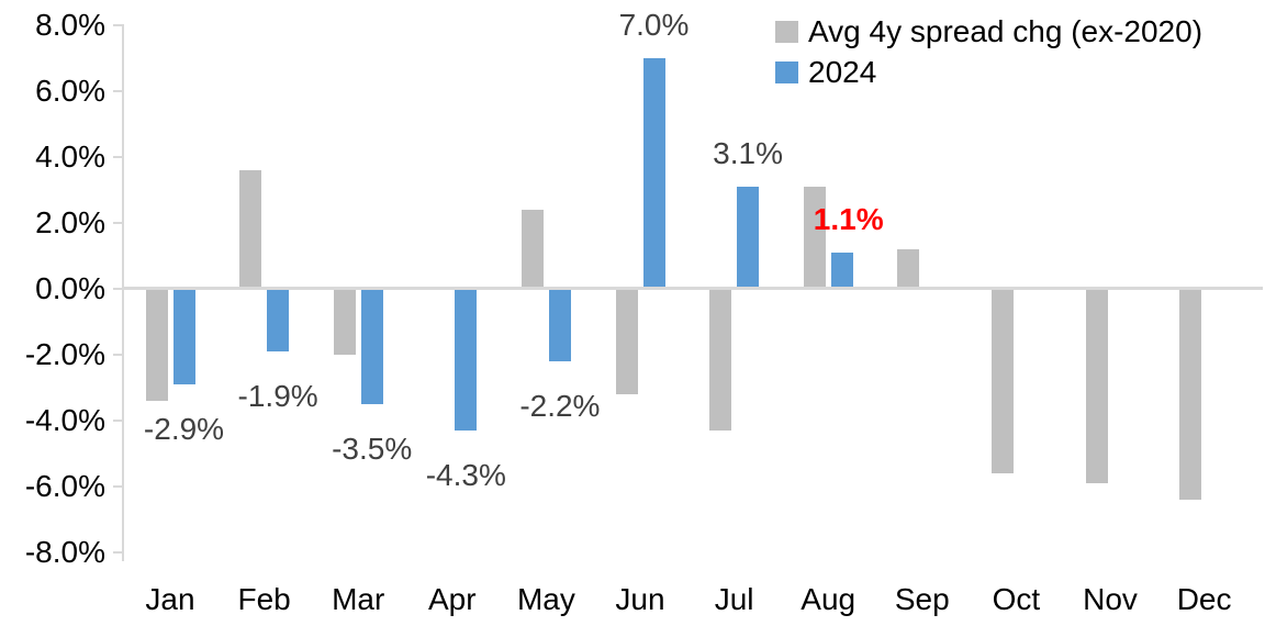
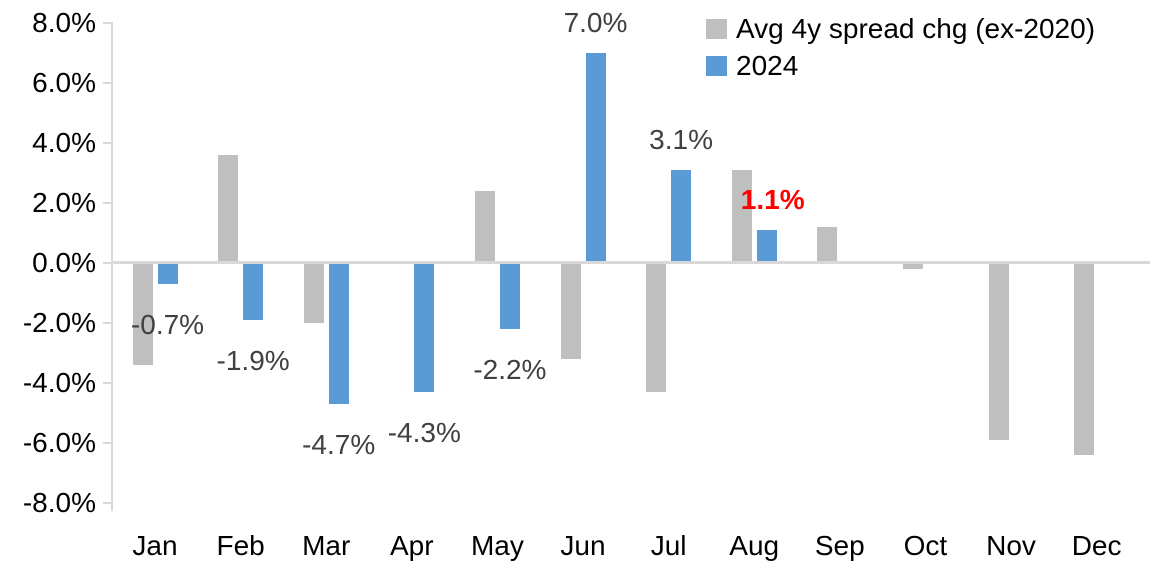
2024/Jan: -2.9% -> -0.7%
2024/Mar: -3.5% -> -4.7%
Avg 4y spread chg (ex-2020)/Oct: -5.6% -> -0.2%
